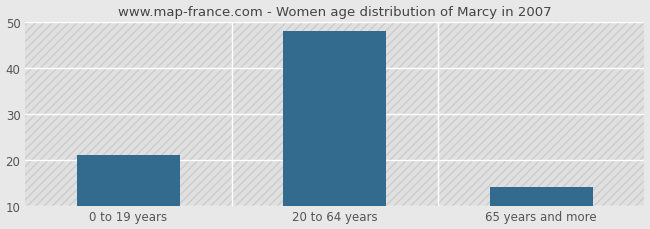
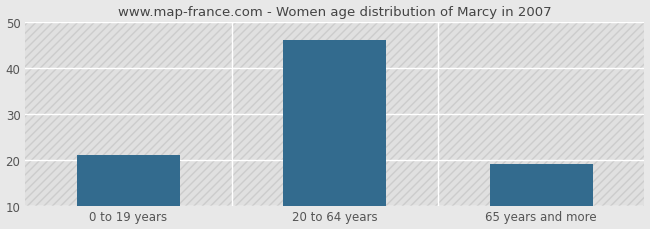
20 to 64 years: 48 -> 46
65 years and more: 14 -> 19
